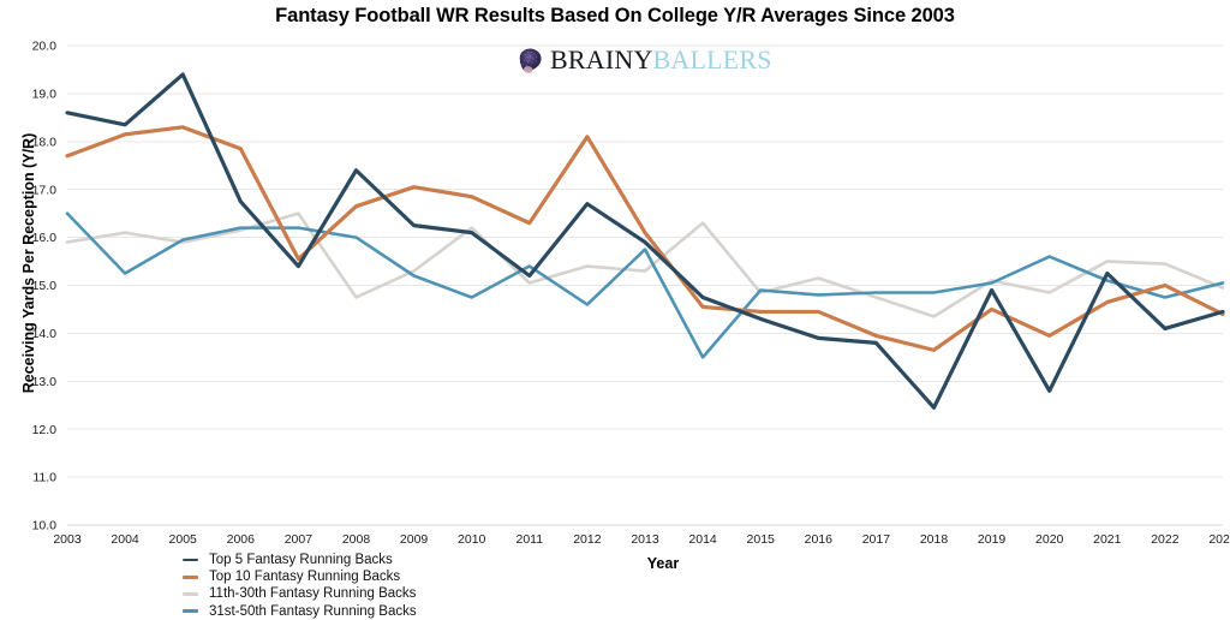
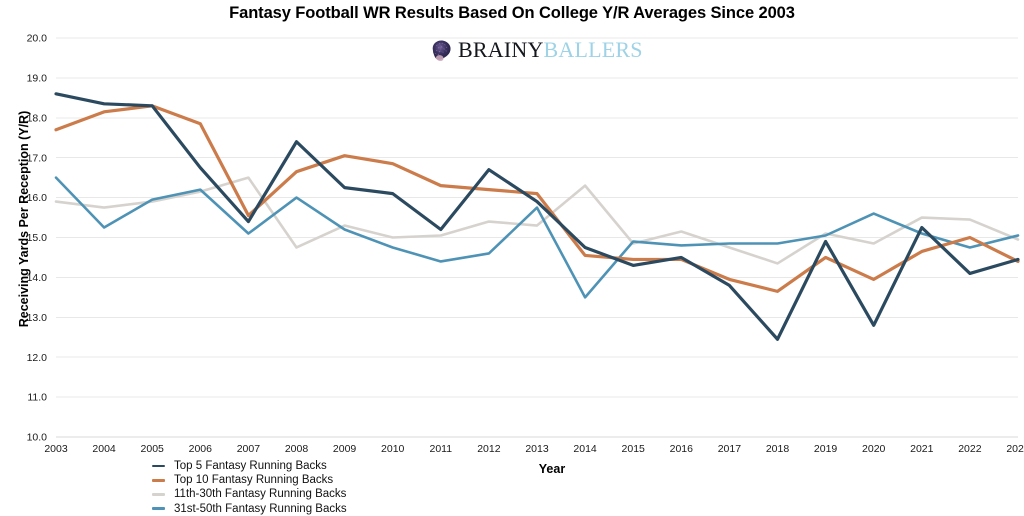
11th-30th Fantasy Running Backs/2004: 16.1 -> 15.8
Top 5 Fantasy Running Backs/2005: 19.4 -> 18.3
31st-50th Fantasy Running Backs/2007: 16.2 -> 15.1
11th-30th Fantasy Running Backs/2010: 16.2 -> 15.0
31st-50th Fantasy Running Backs/2011: 15.4 -> 14.4
Top 10 Fantasy Running Backs/2012: 18.1 -> 16.2
Top 5 Fantasy Running Backs/2016: 13.9 -> 14.5
